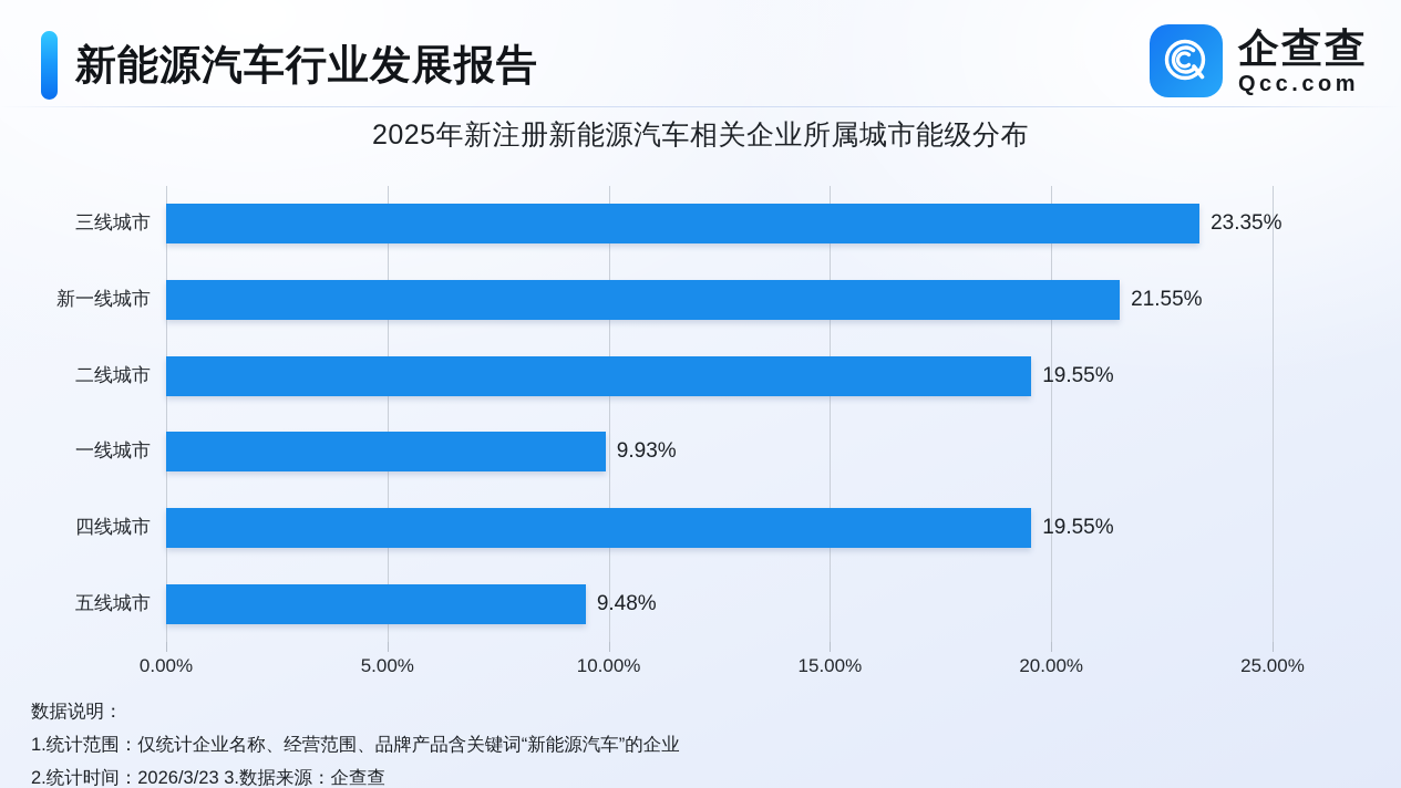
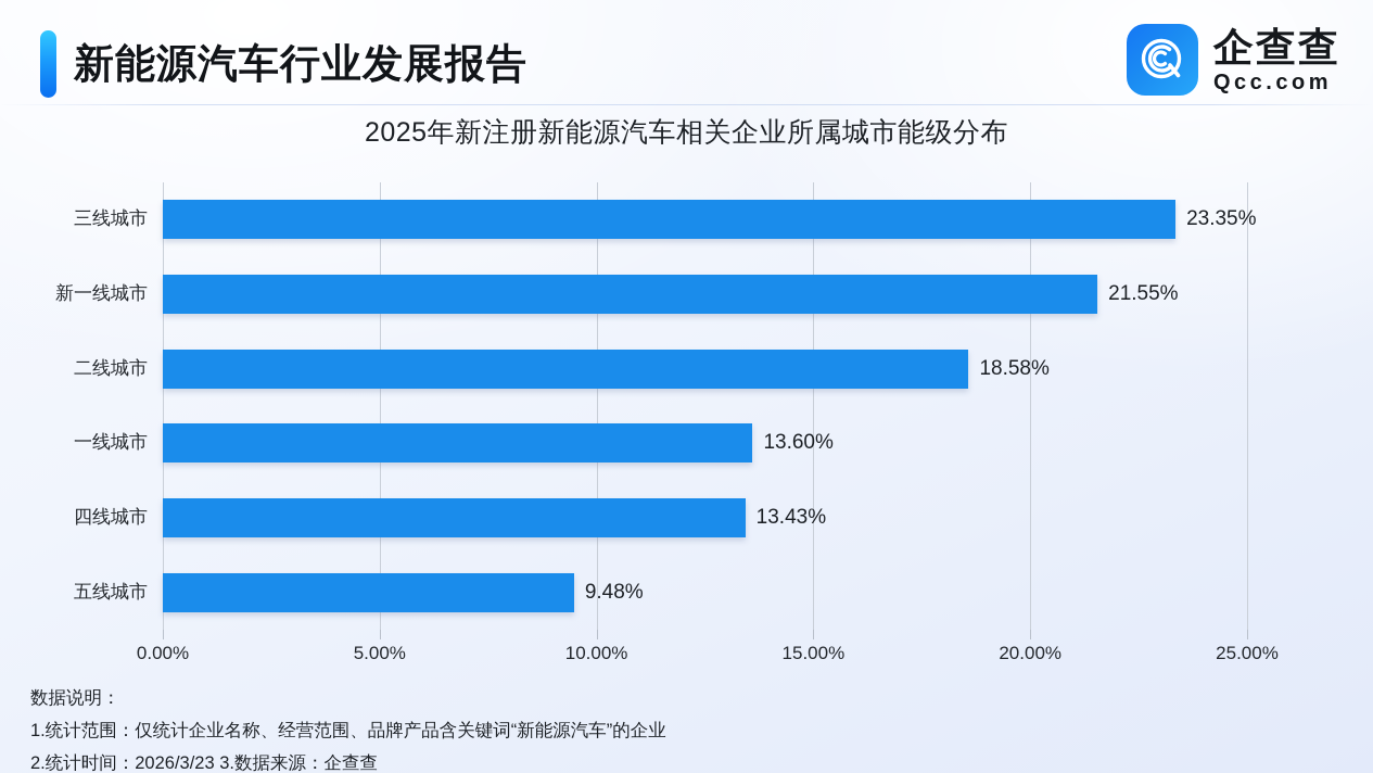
二线城市: 19.55% -> 18.58%
一线城市: 9.93% -> 13.60%
四线城市: 19.55% -> 13.43%
